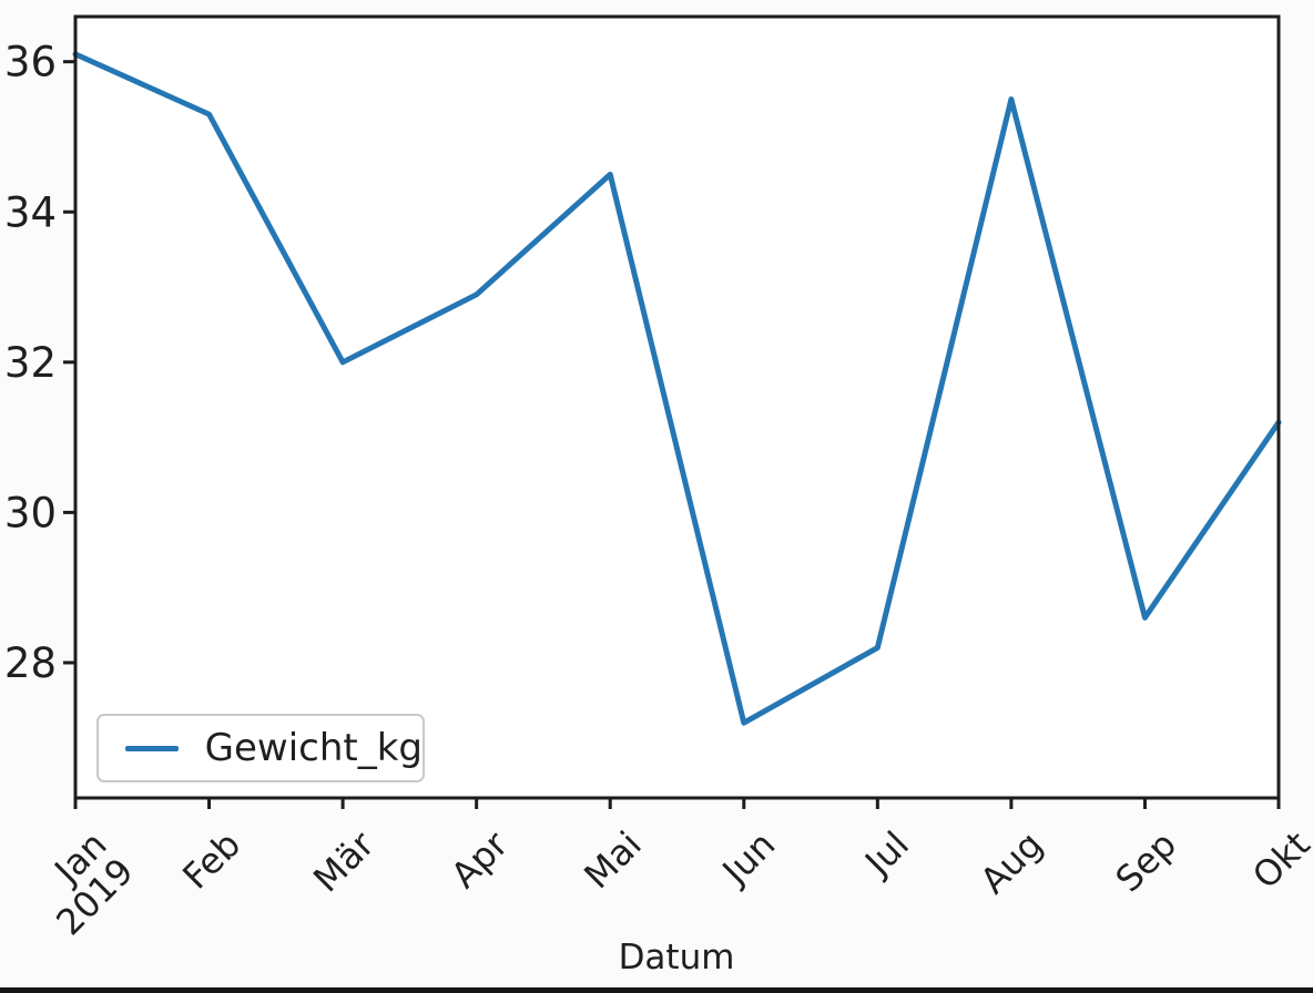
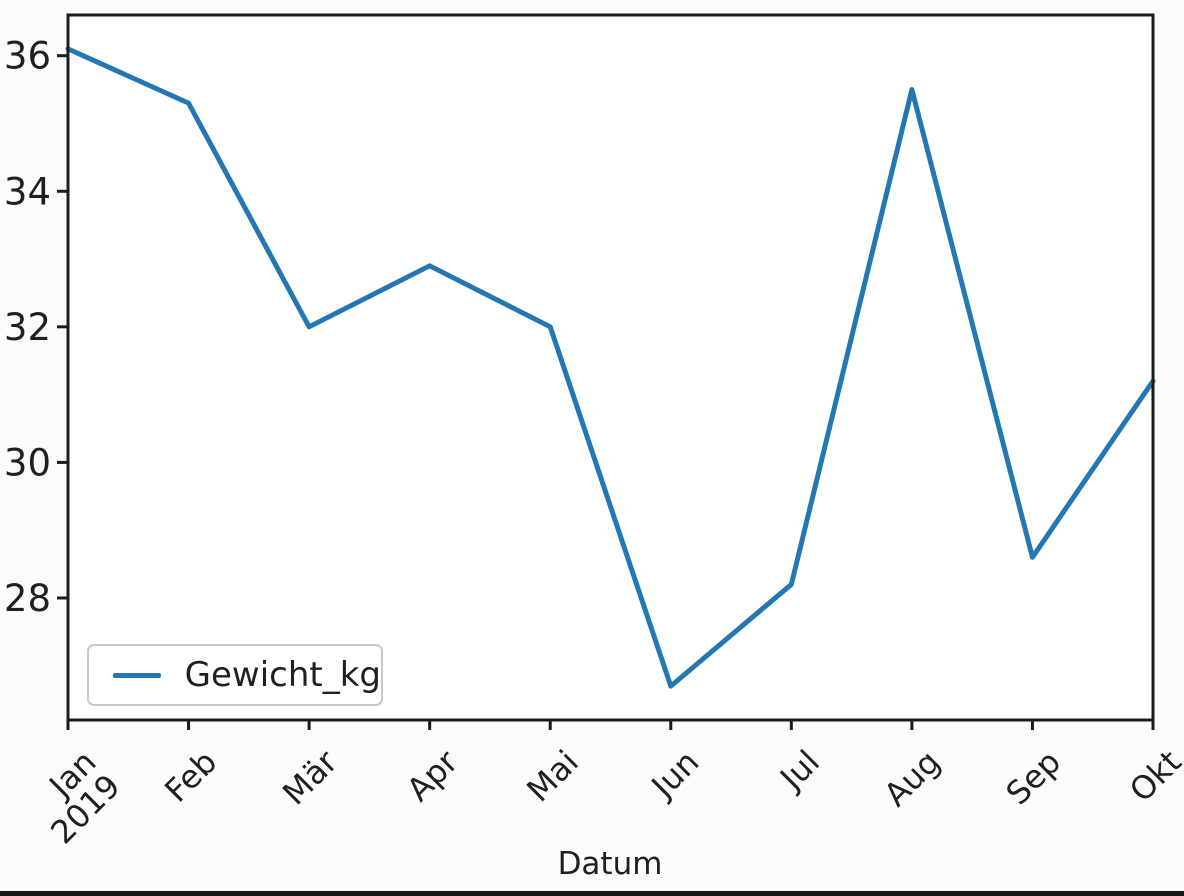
Mai: 34.5 -> 32.0
Jun: 27.2 -> 26.7
